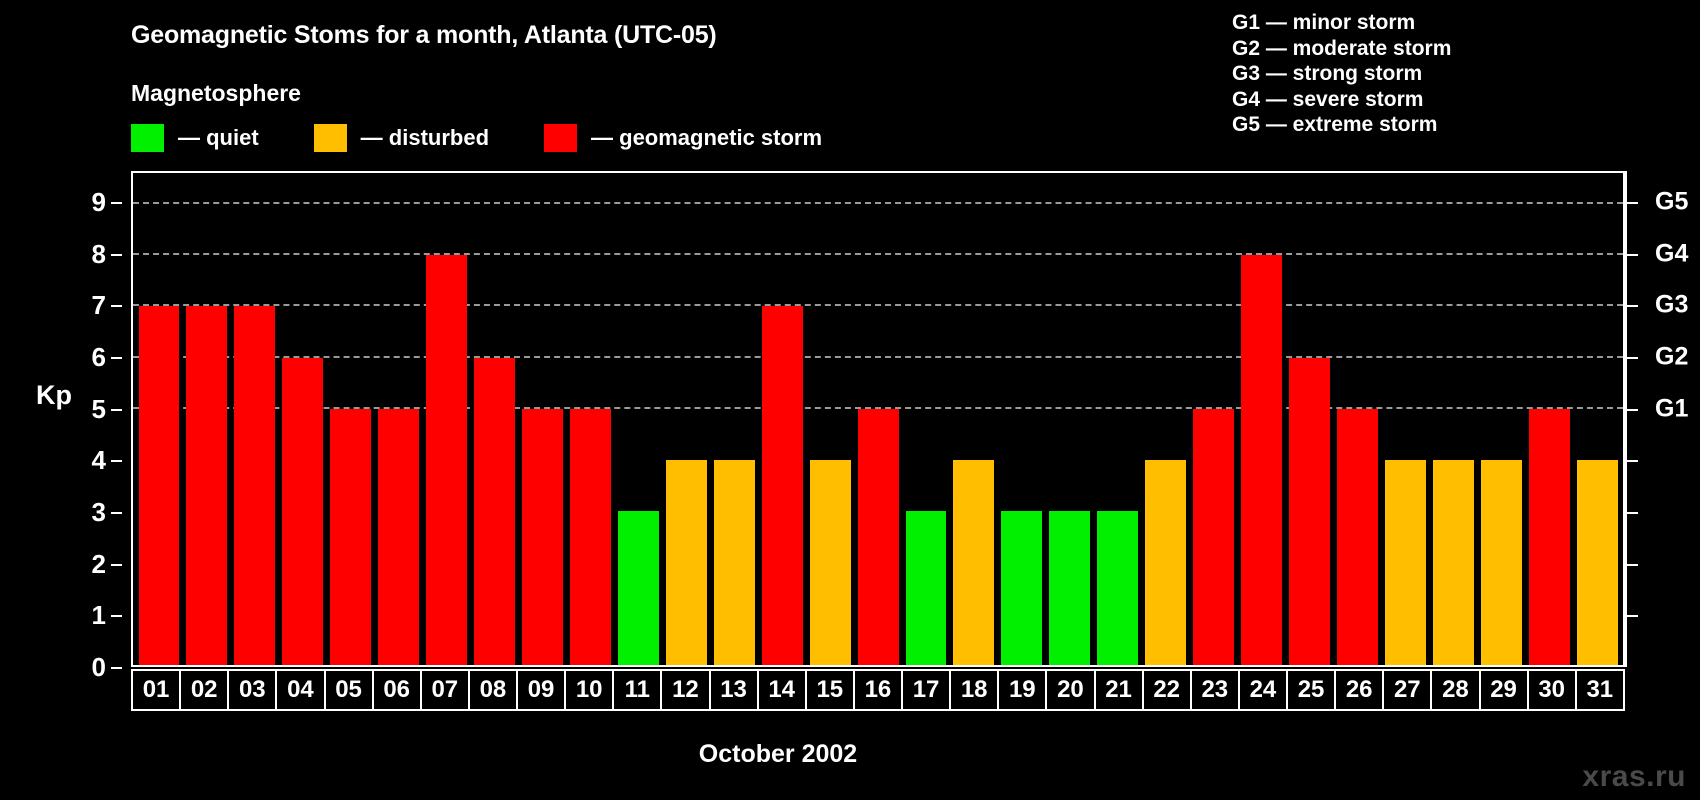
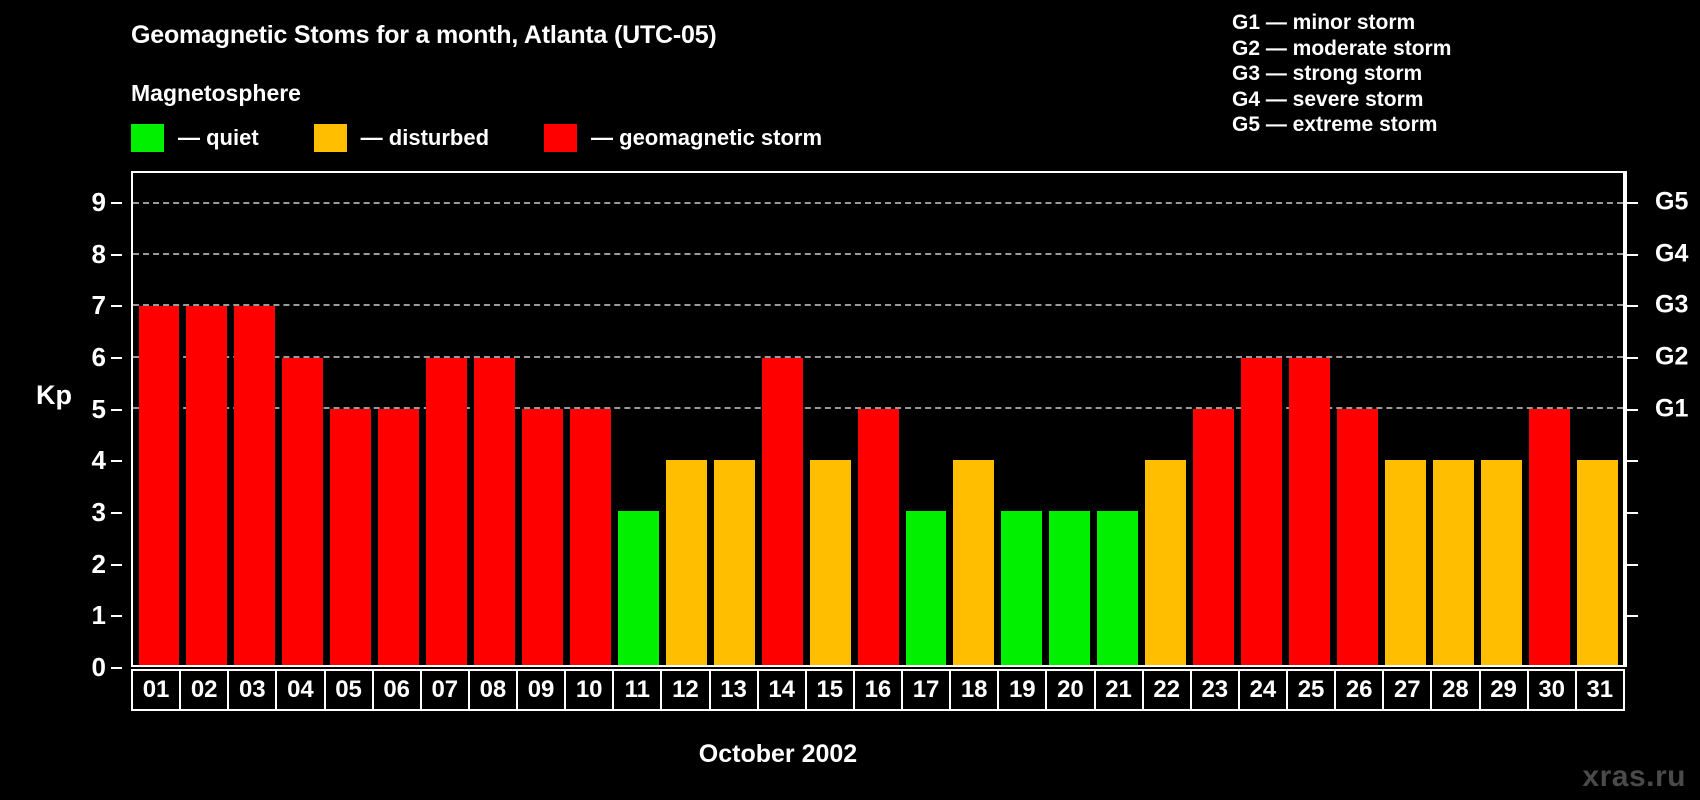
07: 8 -> 6
14: 7 -> 6
24: 8 -> 6
